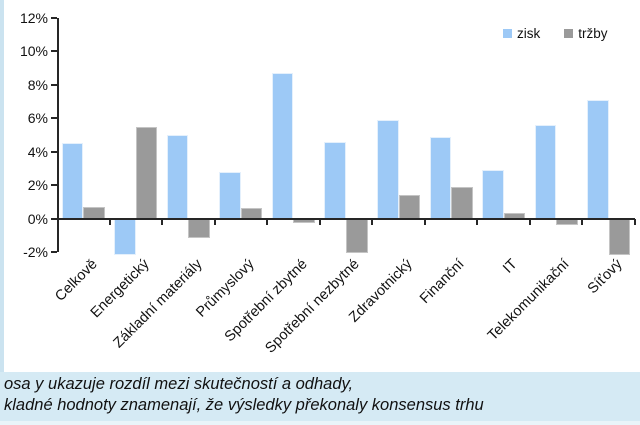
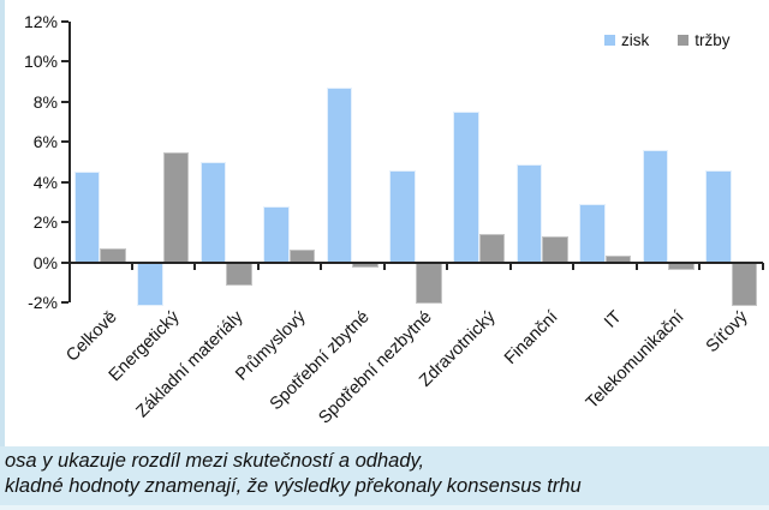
zisk/Zdravotnický: 5.9% -> 7.5%
tržby/Finanční: 1.9% -> 1.3%
zisk/Síťový: 7.1% -> 4.6%
